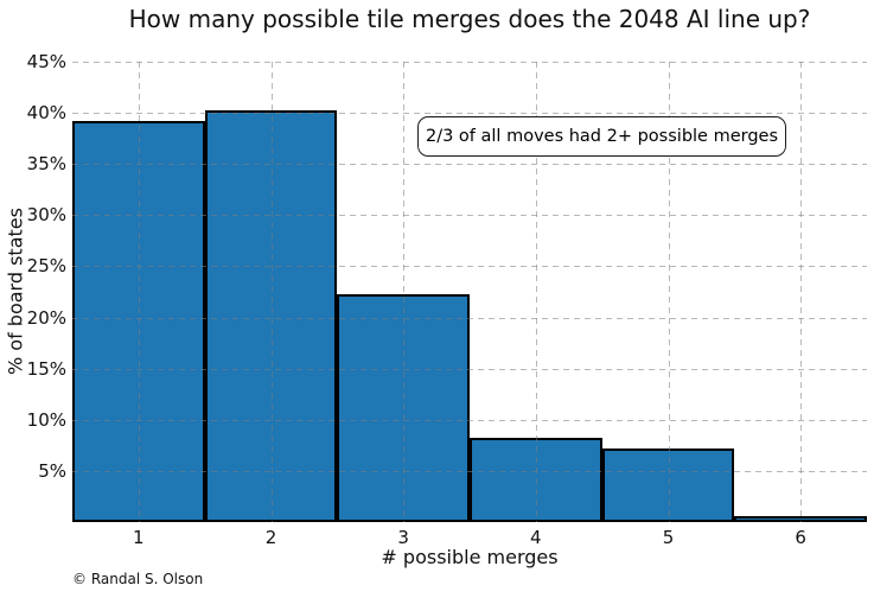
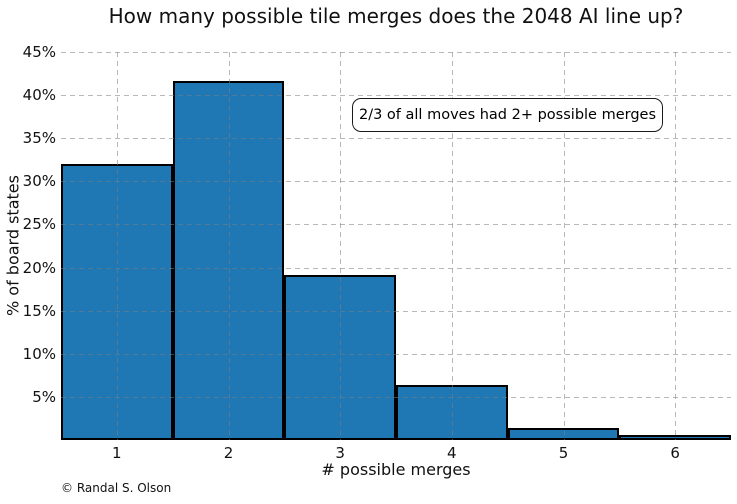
1: 39% -> 32%
2: 40% -> 41%
3: 22% -> 19%
4: 8% -> 6%
5: 7% -> 1%
